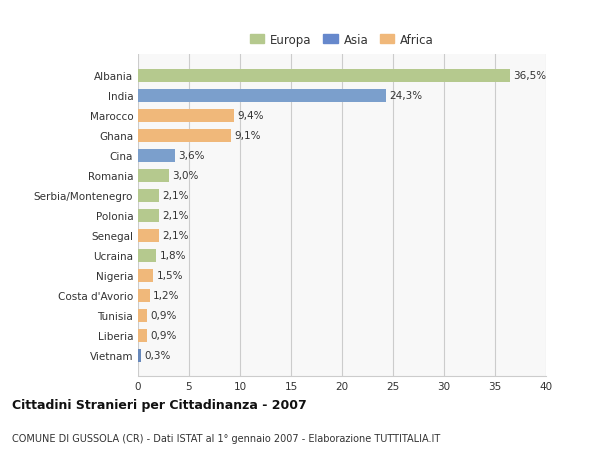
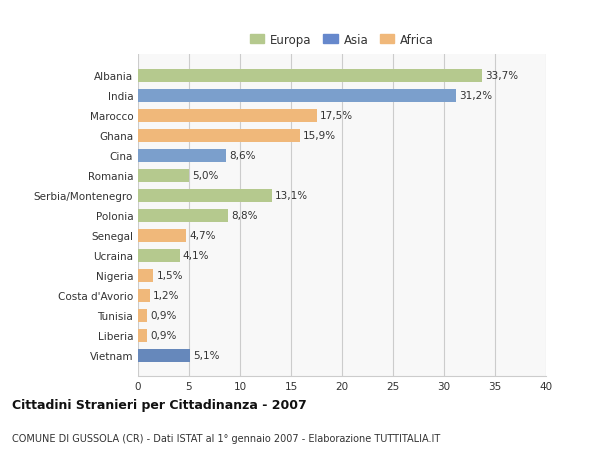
Albania: 36,5% -> 33,7%
India: 24,3% -> 31,2%
Marocco: 9,4% -> 17,5%
Ghana: 9,1% -> 15,9%
Cina: 3,6% -> 8,6%
Romania: 3,0% -> 5,0%
Serbia/Montenegro: 2,1% -> 13,1%
Polonia: 2,1% -> 8,8%
Senegal: 2,1% -> 4,7%
Ucraina: 1,8% -> 4,1%
Vietnam: 0,3% -> 5,1%
